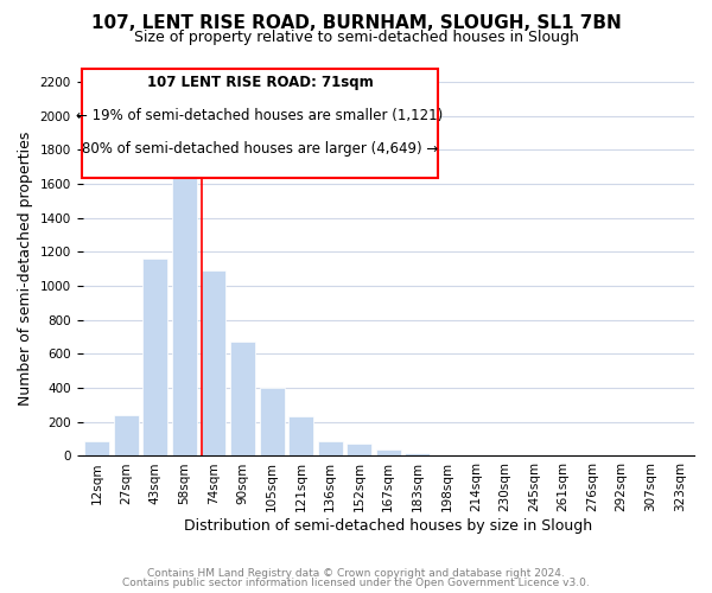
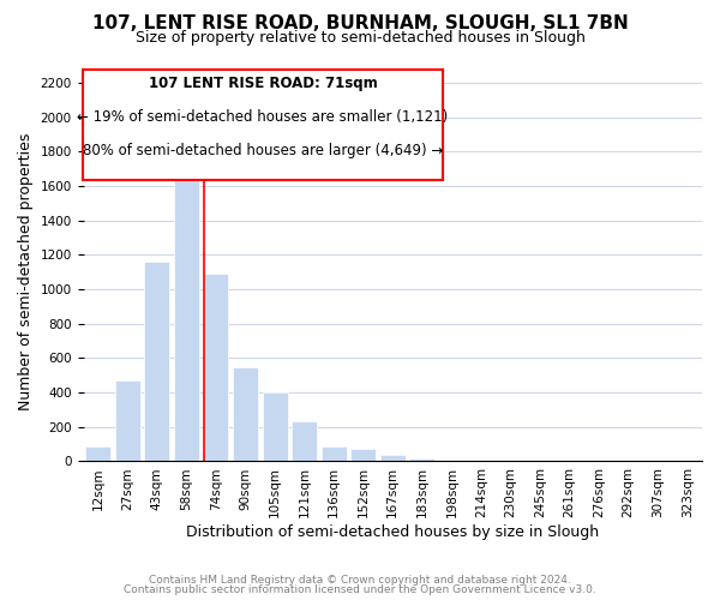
27sqm: 240 -> 470
90sqm: 670 -> 550
